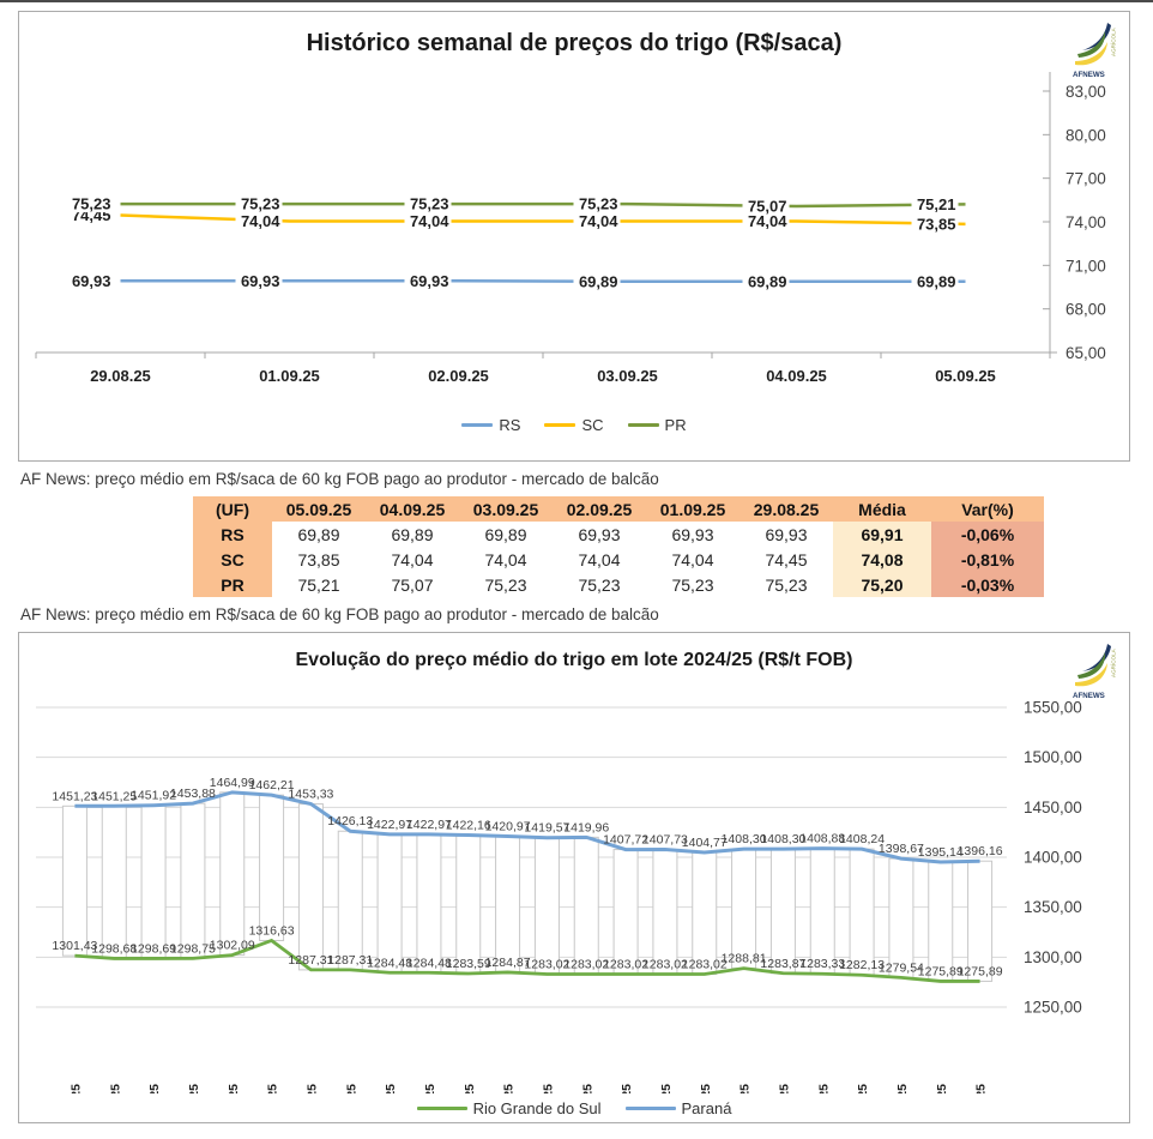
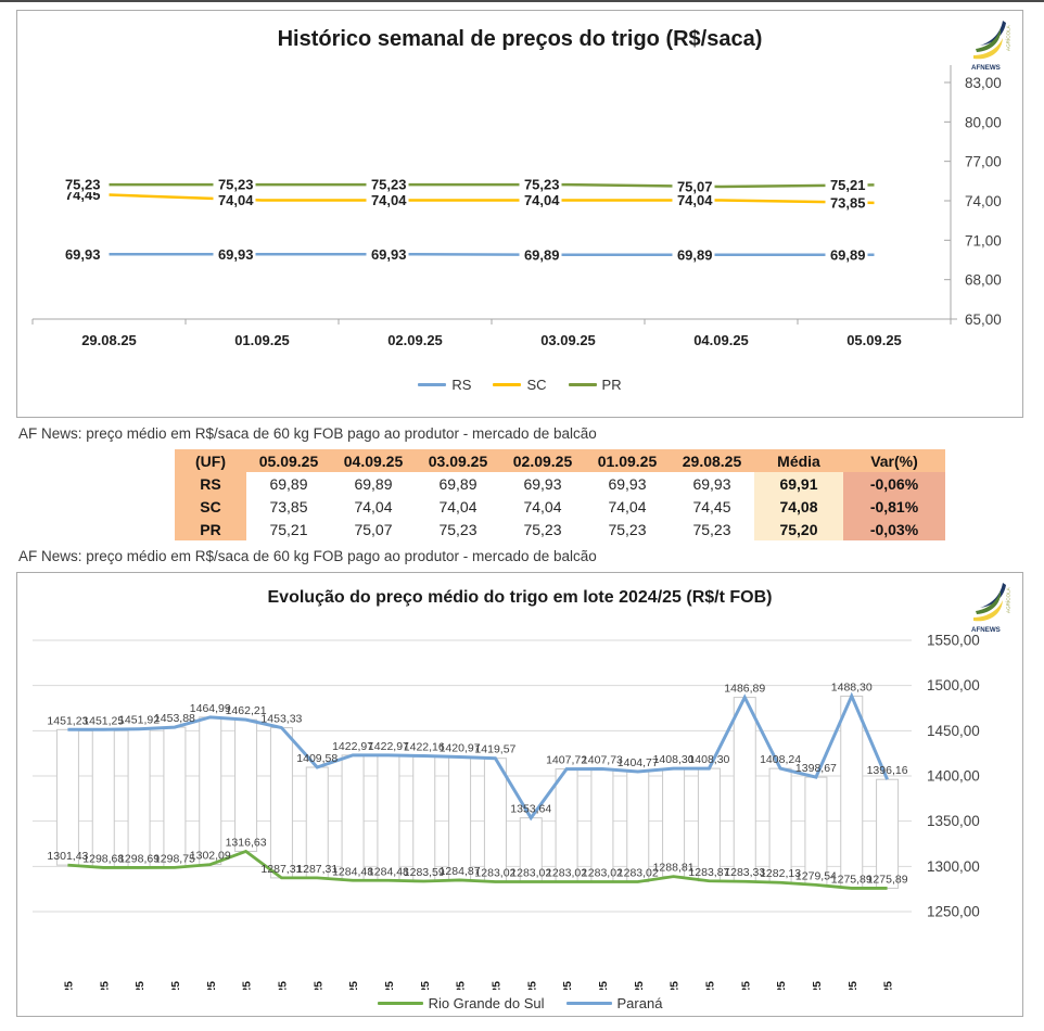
Evolução do preço médio do trigo em lote 2024/25 (R$/t FOB)/Paraná/14.08.25: 1426,13 -> 1409,58
Evolução do preço médio do trigo em lote 2024/25 (R$/t FOB)/Paraná/22.08.25: 1419,96 -> 1353,64
Evolução do preço médio do trigo em lote 2024/25 (R$/t FOB)/Paraná/01.09.25: 1408,88 -> 1486,89
Evolução do preço médio do trigo em lote 2024/25 (R$/t FOB)/Paraná/04.09.25: 1395,14 -> 1488,30
